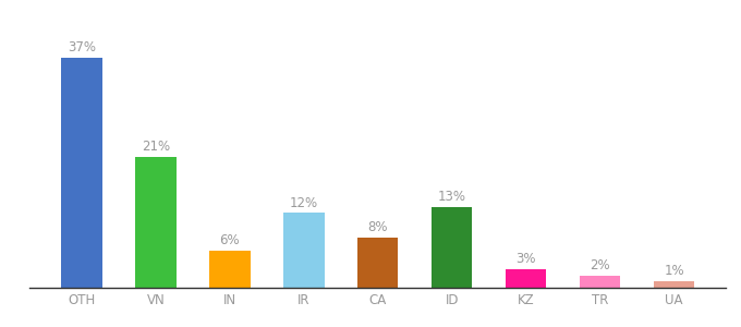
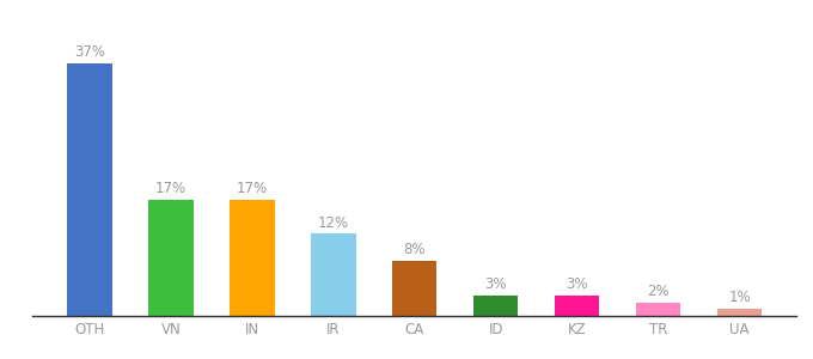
VN: 21% -> 17%
IN: 6% -> 17%
ID: 13% -> 3%
